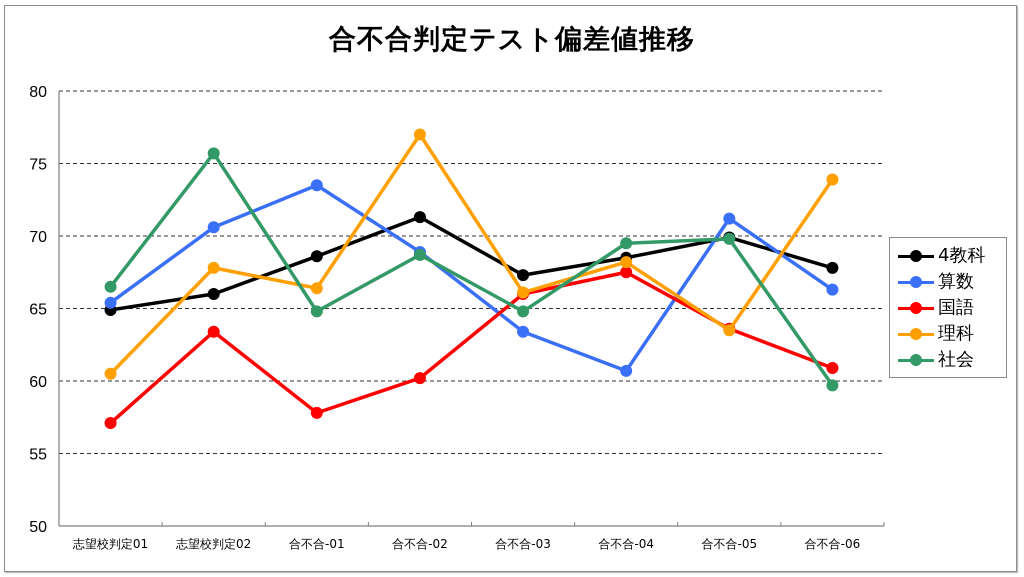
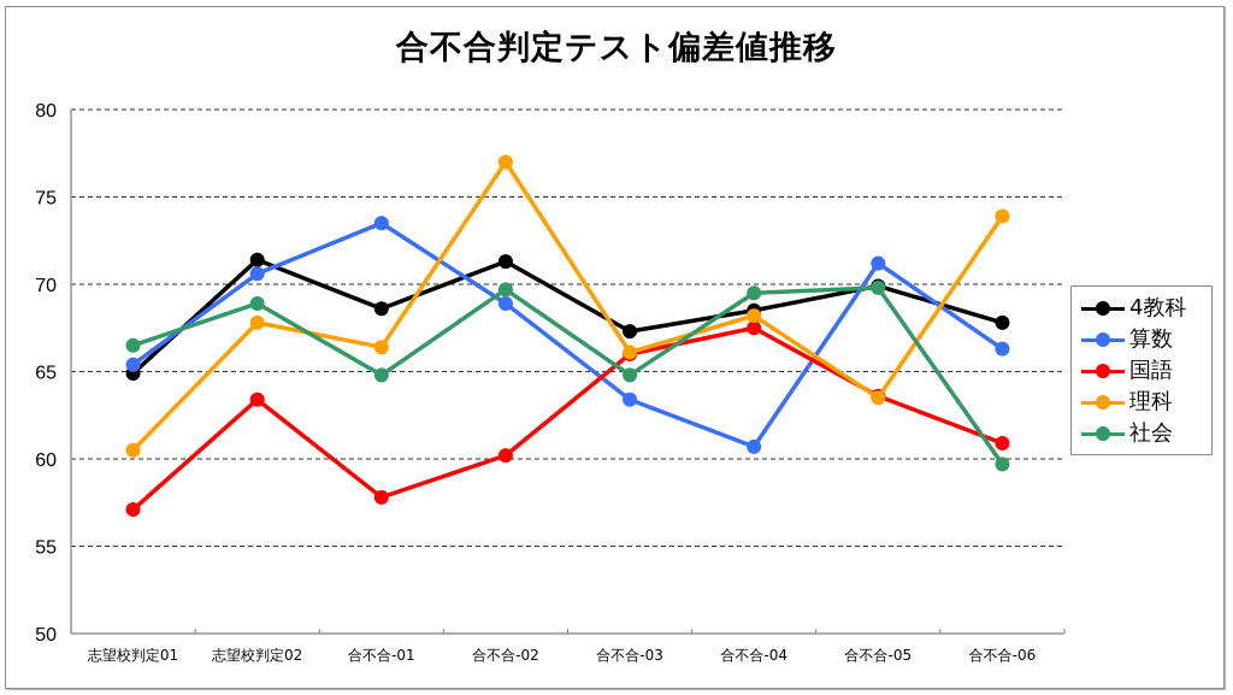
4教科/志望校判定02: 66.0 -> 71.4
社会/志望校判定02: 75.7 -> 68.9
社会/合不合-02: 68.7 -> 69.7
